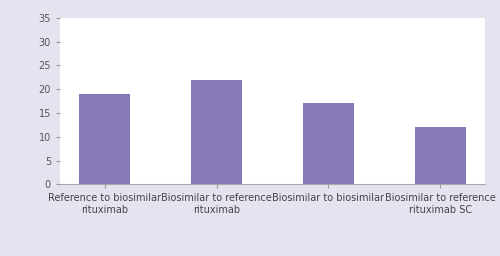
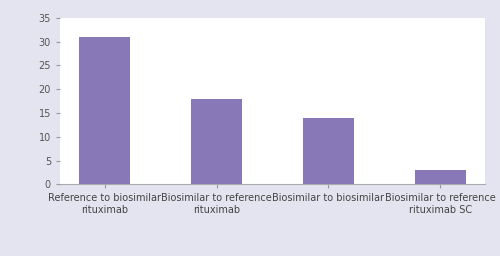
Reference to biosimilar rituximab: 19 -> 31
Biosimilar to reference rituximab: 22 -> 18
Biosimilar to biosimilar: 17 -> 14
Biosimilar to reference rituximab SC: 12 -> 3
